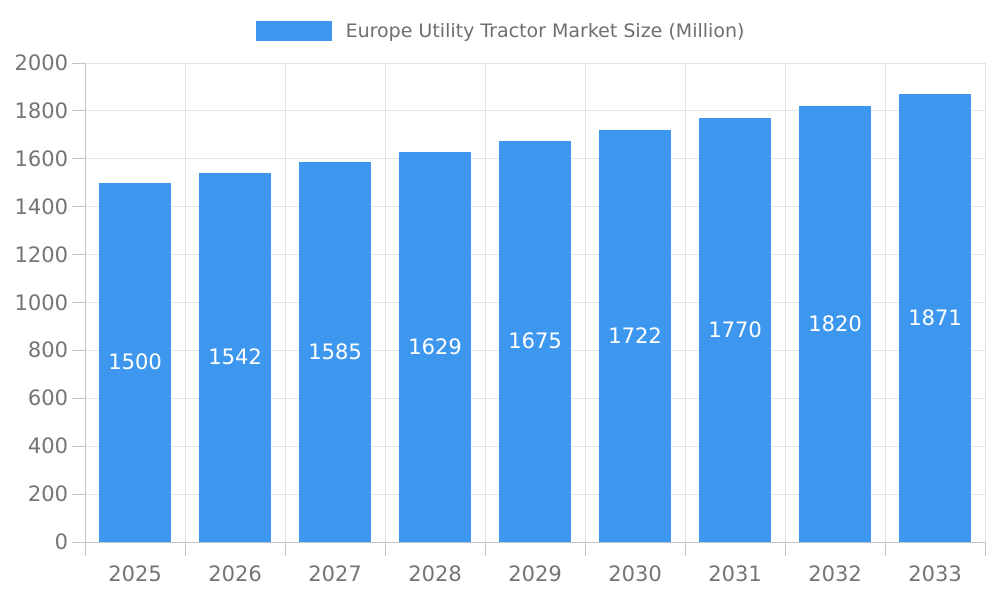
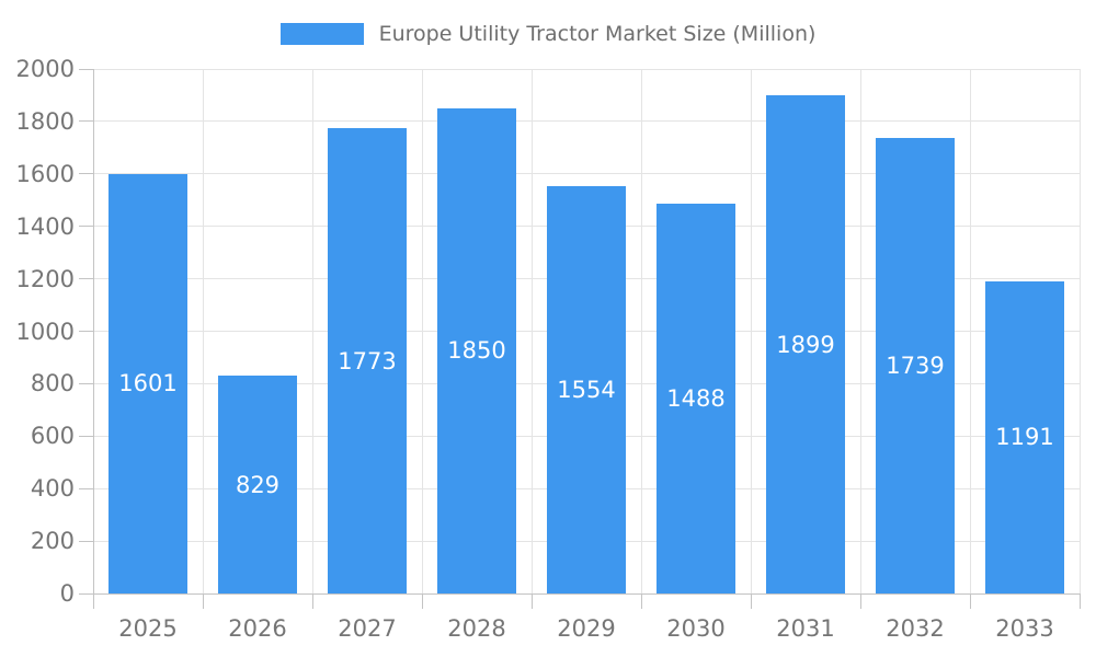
2025: 1500 -> 1601
2026: 1542 -> 829
2027: 1585 -> 1773
2028: 1629 -> 1850
2029: 1675 -> 1554
2030: 1722 -> 1488
2031: 1770 -> 1899
2032: 1820 -> 1739
2033: 1871 -> 1191
